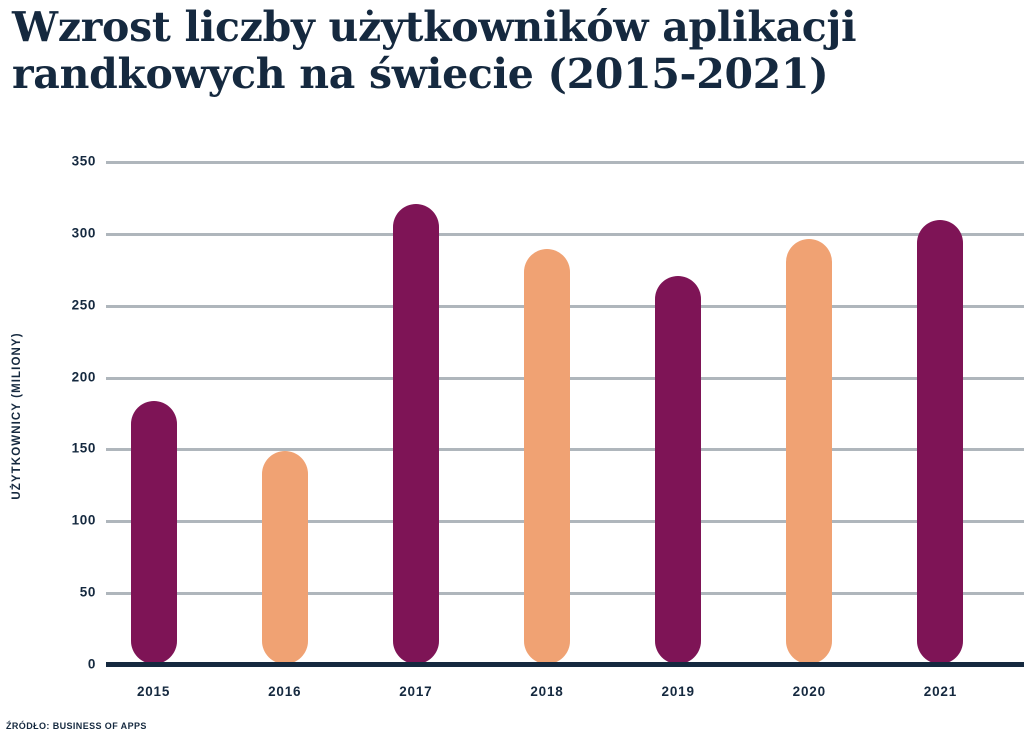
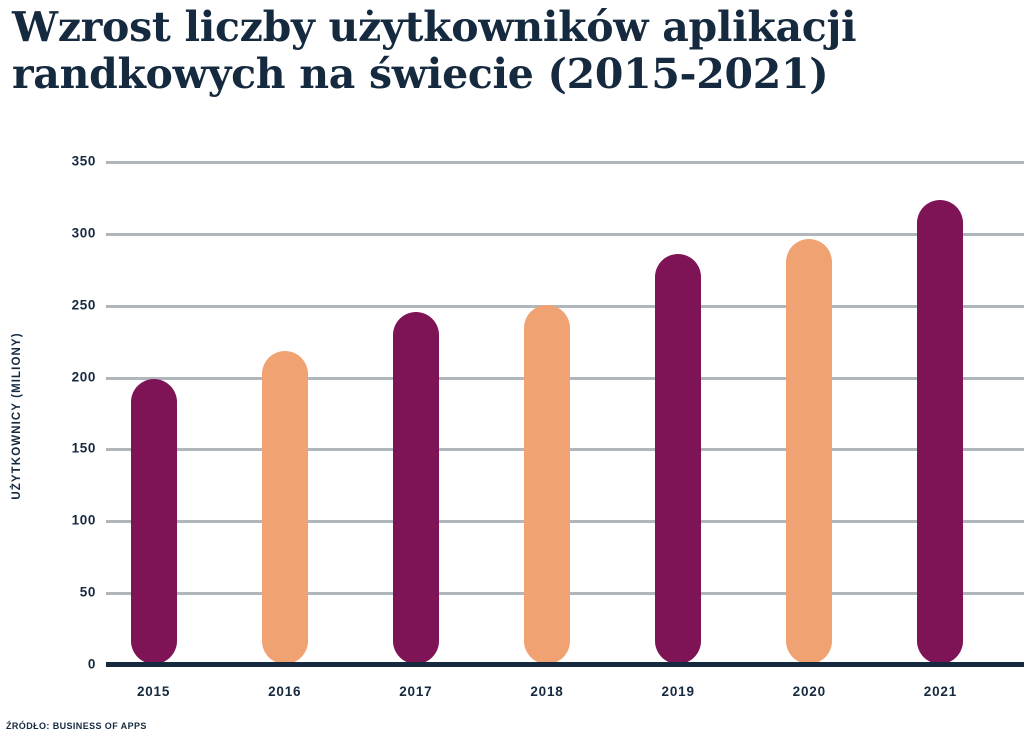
2015: 183 -> 198
2016: 148 -> 218
2017: 320 -> 245
2018: 289 -> 250
2019: 270 -> 285
2021: 309 -> 323
